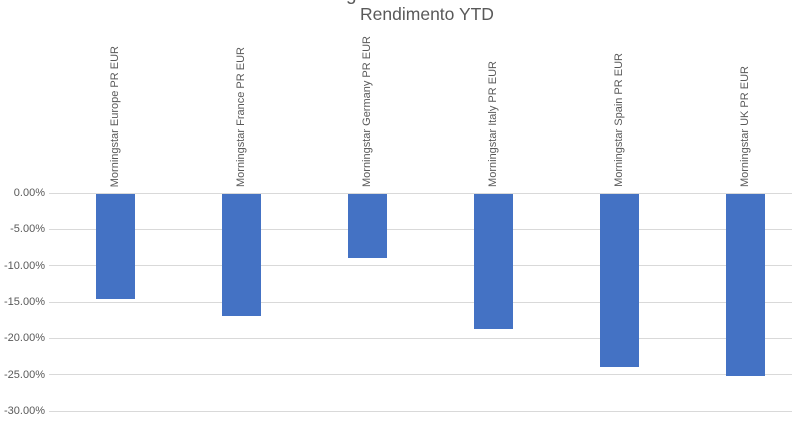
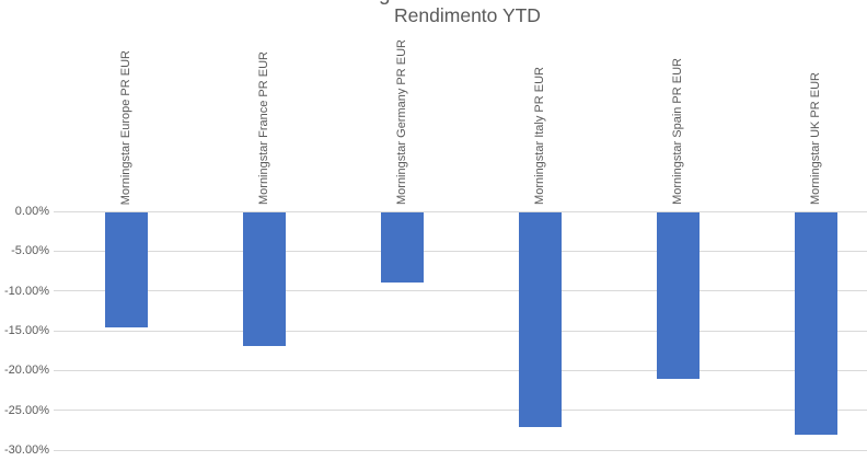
Morningstar Italy PR EUR: -19% -> -27%
Morningstar Spain PR EUR: -24% -> -21%
Morningstar UK PR EUR: -25% -> -28%
